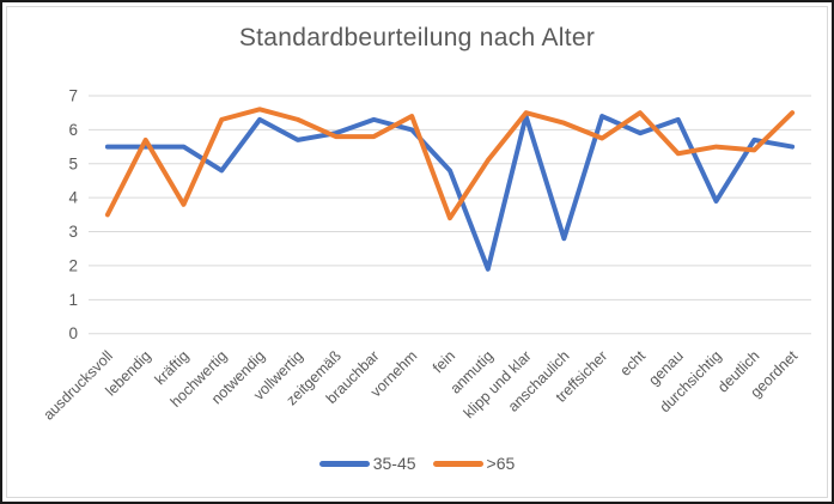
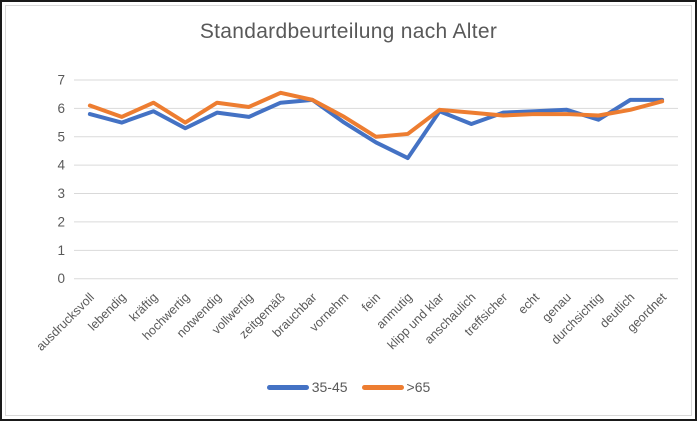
35-45/ausdrucksvoll: 5.5 -> 5.8
>65/ausdrucksvoll: 3.5 -> 6.1
35-45/kräftig: 5.5 -> 5.9
>65/kräftig: 3.8 -> 6.2
35-45/hochwertig: 4.8 -> 5.3
>65/hochwertig: 6.3 -> 5.5
35-45/notwendig: 6.3 -> 5.8
>65/notwendig: 6.6 -> 6.2
>65/vollwertig: 6.3 -> 6.0
35-45/zeitgemäß: 5.9 -> 6.2
>65/zeitgemäß: 5.8 -> 6.5
>65/brauchbar: 5.8 -> 6.3
35-45/vornehm: 6.0 -> 5.5
>65/vornehm: 6.4 -> 5.7
>65/fein: 3.4 -> 5.0
35-45/anmutig: 1.9 -> 4.2
35-45/klipp und klar: 6.4 -> 5.9
>65/klipp und klar: 6.5 -> 6.0
35-45/anschaulich: 2.8 -> 5.5
>65/anschaulich: 6.2 -> 5.8
35-45/treffsicher: 6.4 -> 5.8
>65/echt: 6.5 -> 5.8
35-45/genau: 6.3 -> 6.0
>65/genau: 5.3 -> 5.8
35-45/durchsichtig: 3.9 -> 5.6
>65/durchsichtig: 5.5 -> 5.8
35-45/deutlich: 5.7 -> 6.3
>65/deutlich: 5.4 -> 6.0
35-45/geordnet: 5.5 -> 6.3
>65/geordnet: 6.5 -> 6.2
